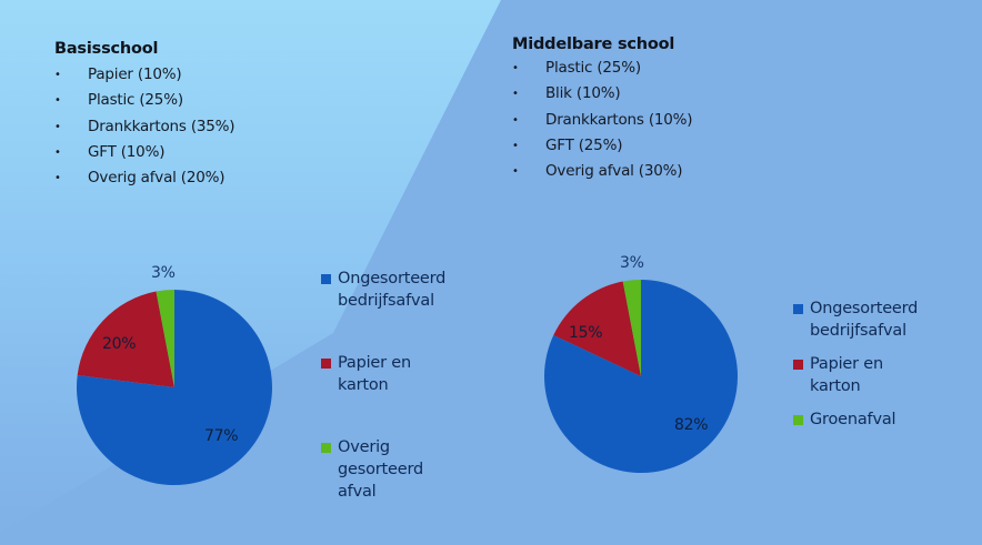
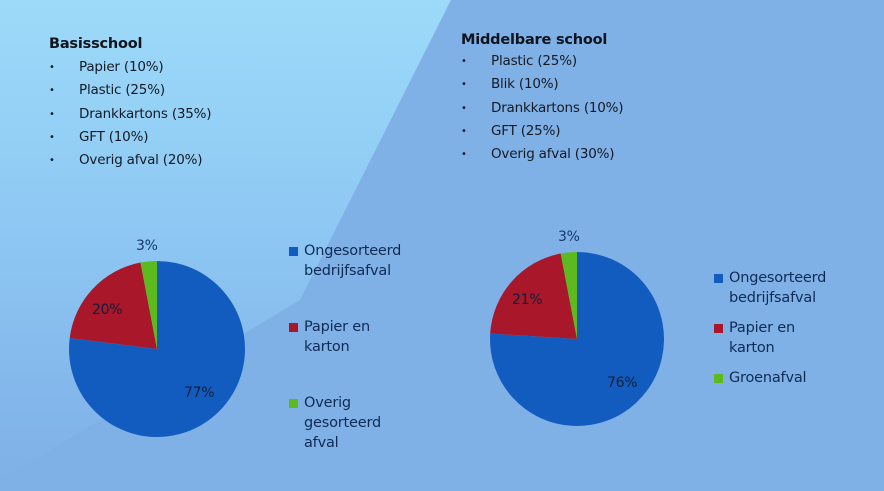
Middelbare school/Ongesorteerd bedrijfsafval: 82% -> 76%
Middelbare school/Papier en karton: 15% -> 21%
